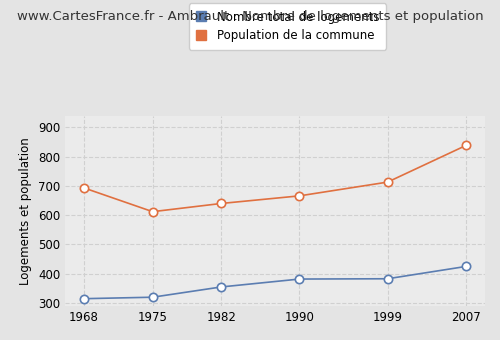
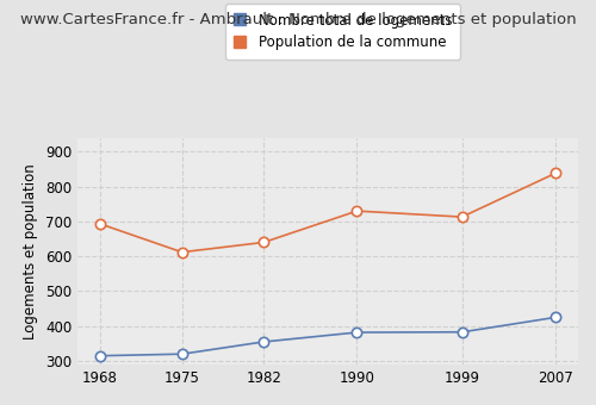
Population de la commune/1990: 666 -> 730
